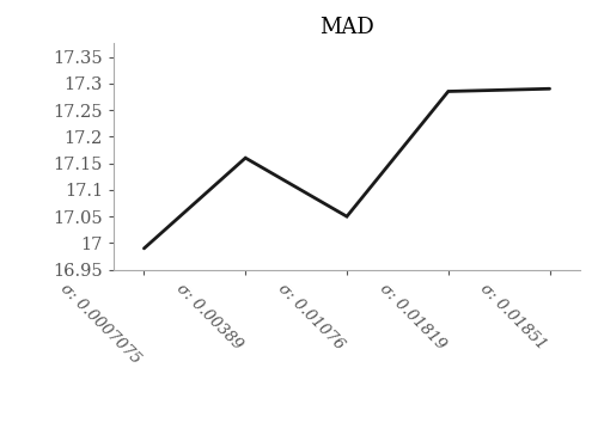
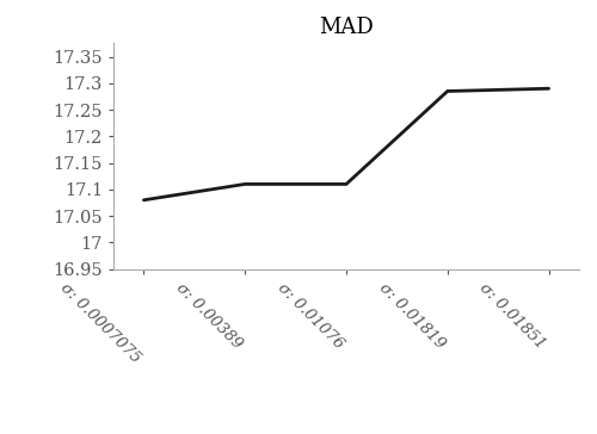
σ: 0.0007075: 16.990 -> 17.080
σ: 0.00389: 17.160 -> 17.110
σ: 0.01076: 17.050 -> 17.110
